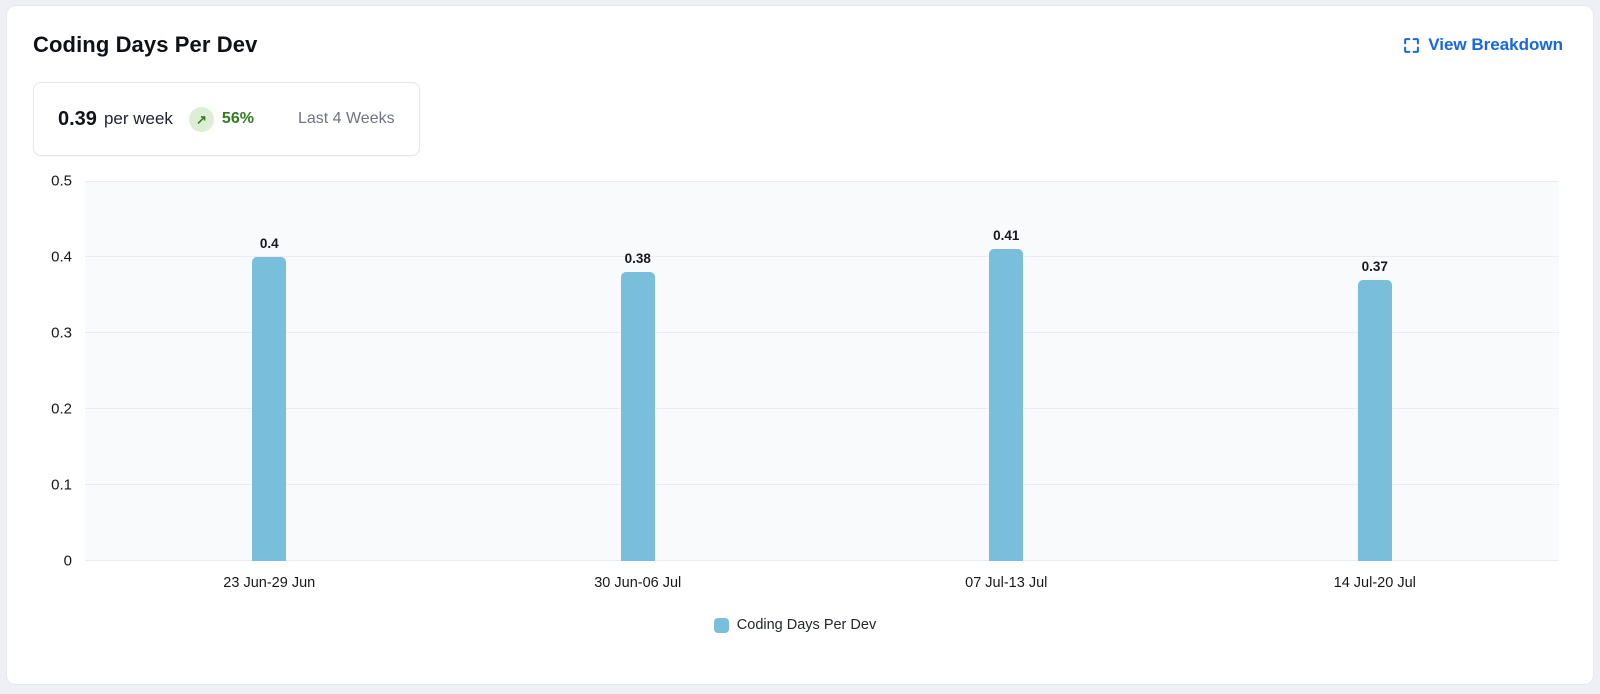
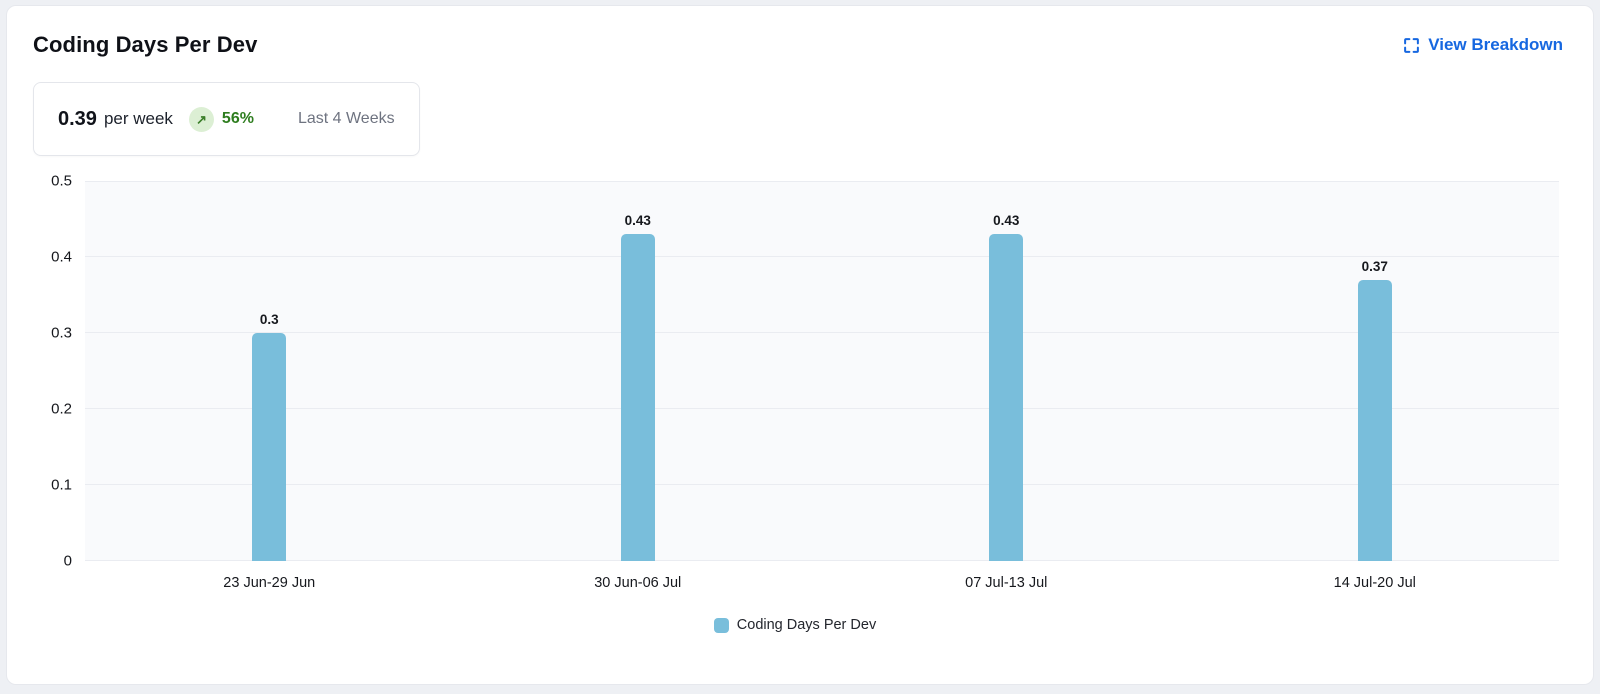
23 Jun-29 Jun: 0.4 -> 0.3
30 Jun-06 Jul: 0.38 -> 0.43
07 Jul-13 Jul: 0.41 -> 0.43
